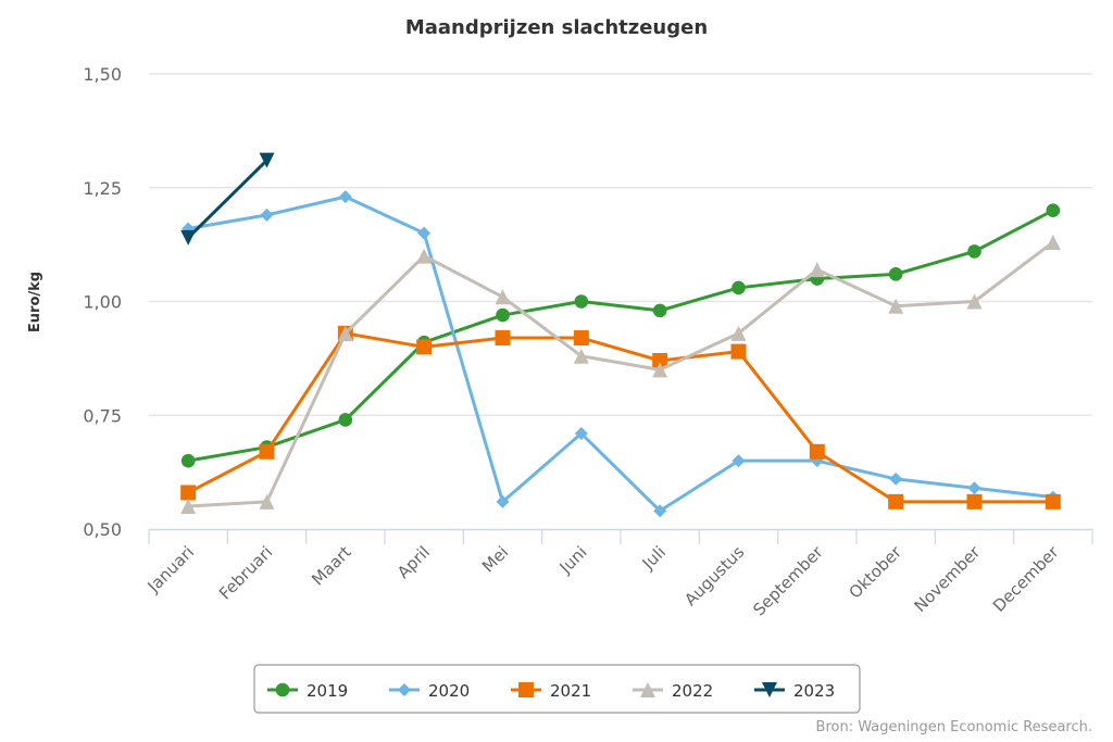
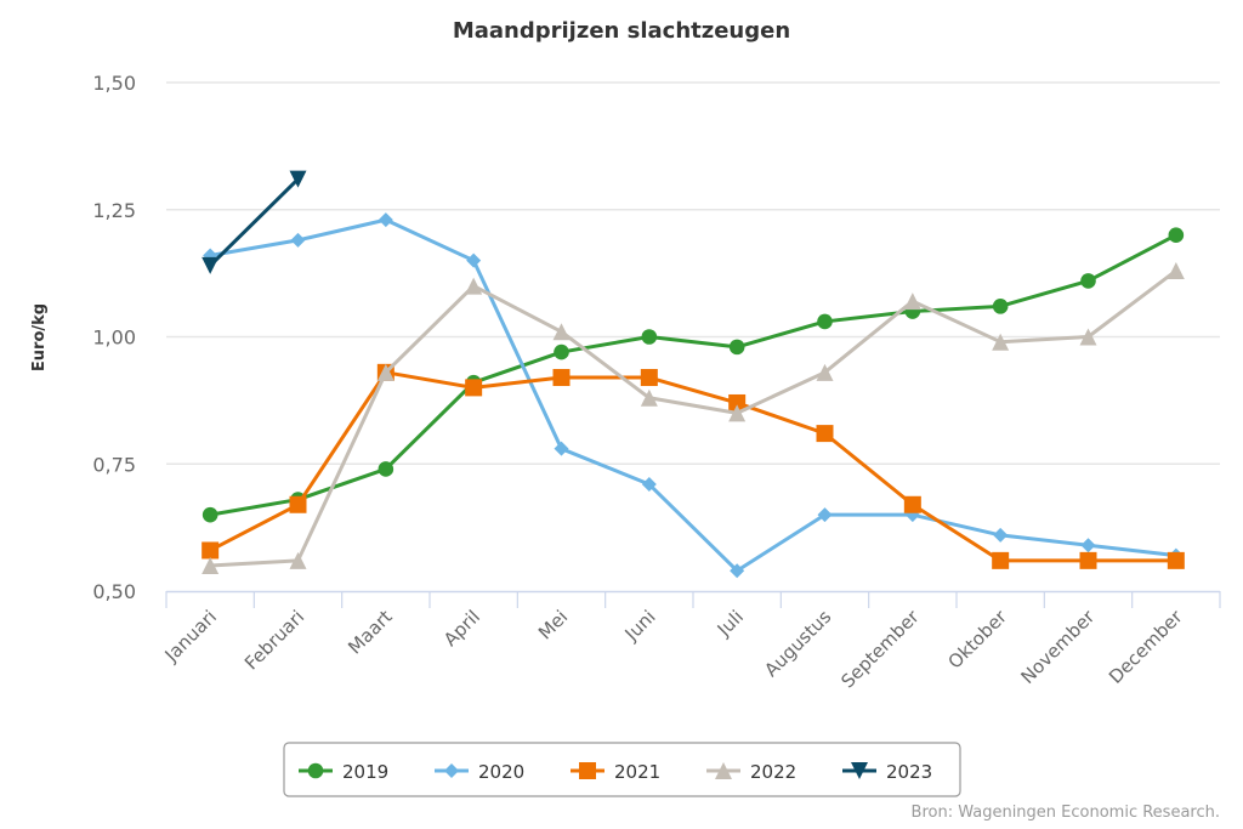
2020/Mei: 0,56 -> 0,78
2021/Augustus: 0,89 -> 0,81
